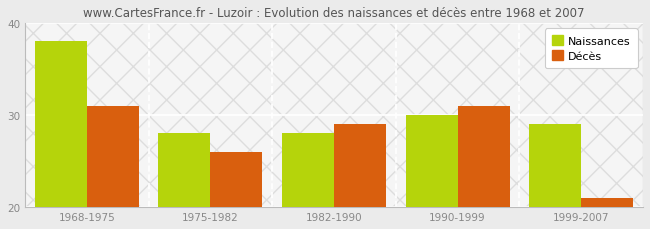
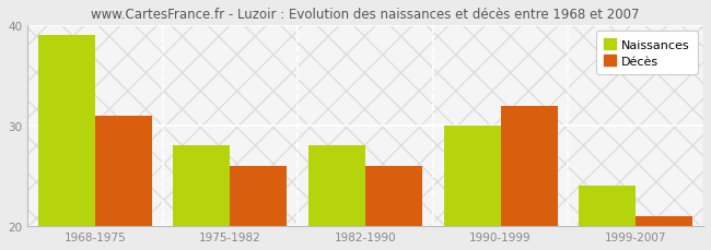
Naissances/1968-1975: 38 -> 39
Décès/1982-1990: 29 -> 26
Décès/1990-1999: 31 -> 32
Naissances/1999-2007: 29 -> 24
